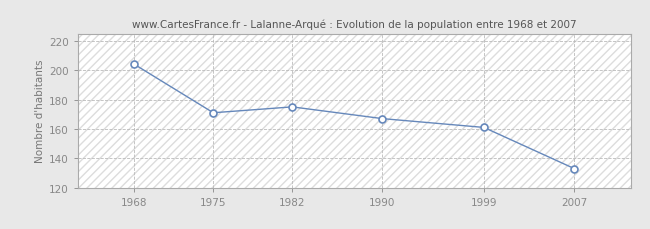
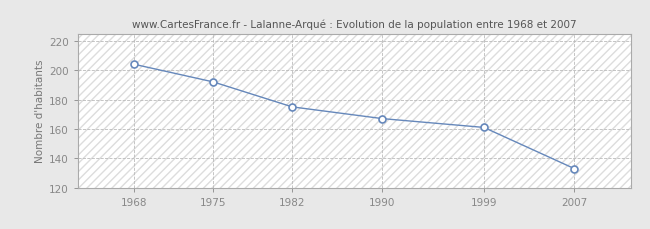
1975: 171 -> 192
